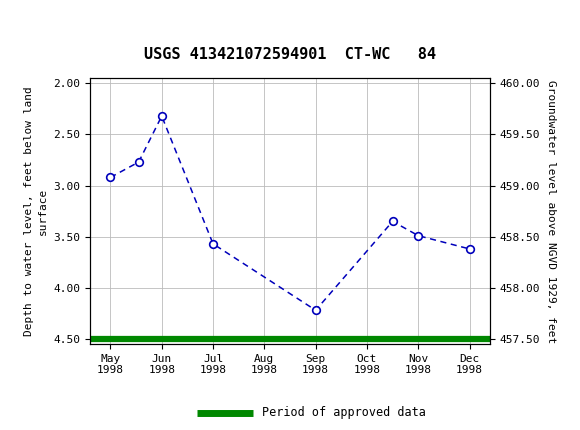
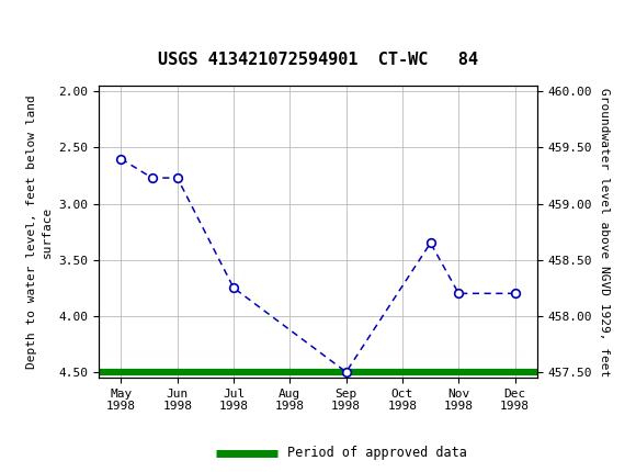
May 1998: 2.92 -> 2.60
Jun 1998: 2.32 -> 2.77
Jul 1998: 3.57 -> 3.75
Sep 1998: 4.22 -> 4.50
Nov 1998: 3.49 -> 3.80
Dec 1998: 3.62 -> 3.80
